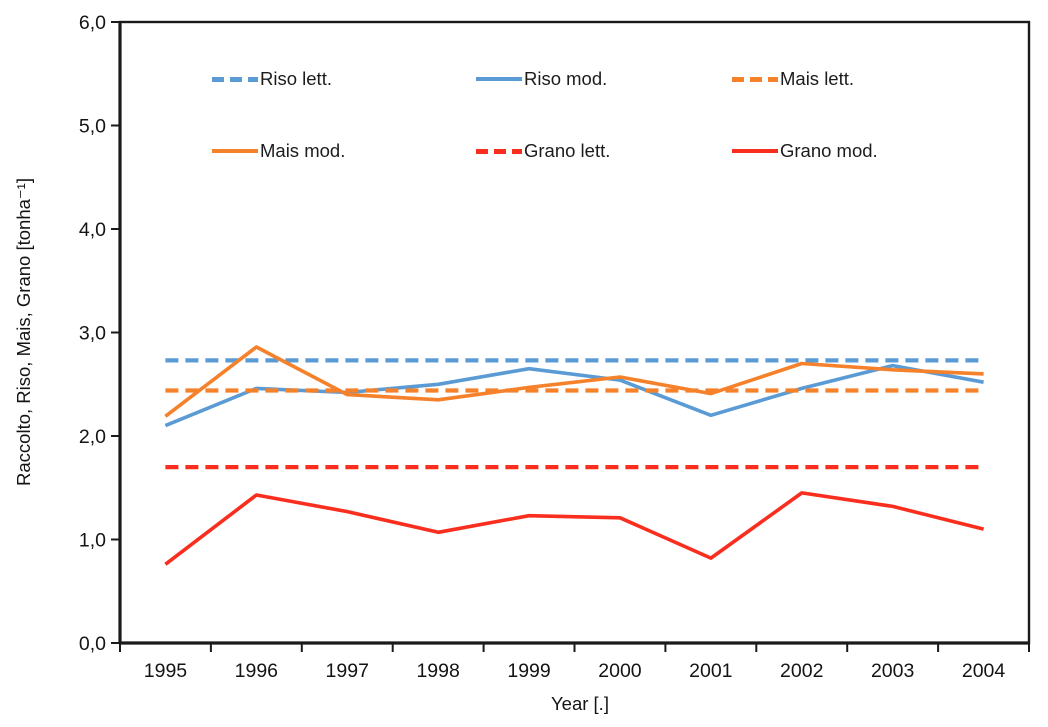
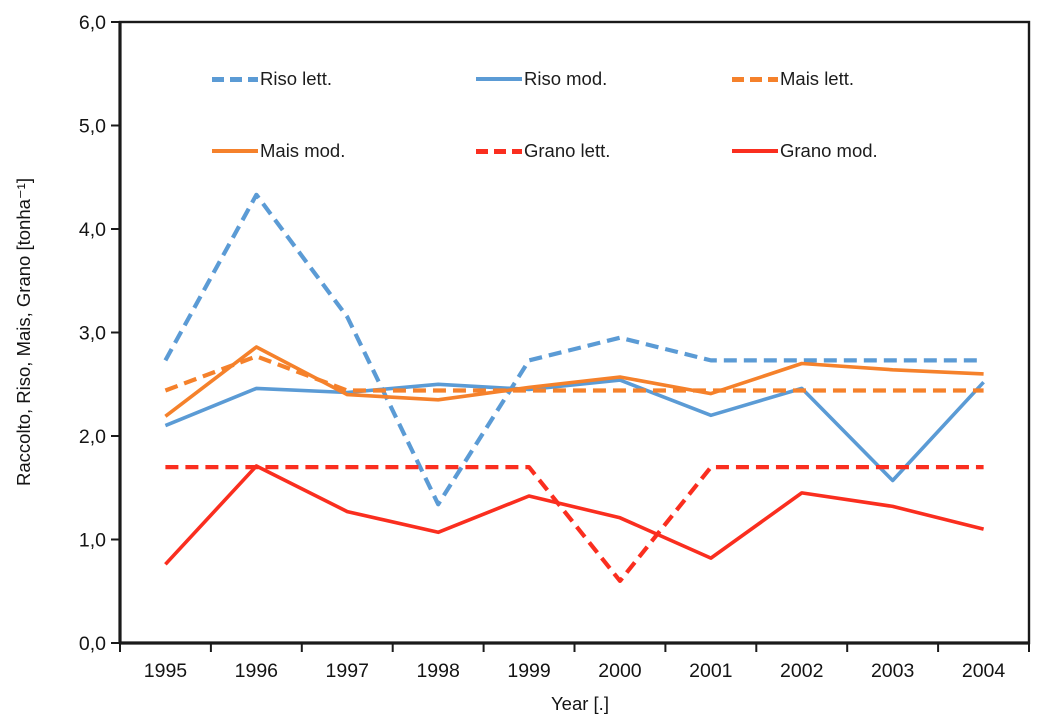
Riso lett./1996: 2,73 -> 4,33
Mais lett./1996: 2,44 -> 2,77
Grano mod./1996: 1,43 -> 1,71
Riso lett./1997: 2,73 -> 3,15
Riso lett./1998: 2,73 -> 1,34
Riso mod./1999: 2,65 -> 2,45
Grano mod./1999: 1,23 -> 1,42
Riso lett./2000: 2,73 -> 2,95
Grano lett./2000: 1,7 -> 0,6
Riso mod./2003: 2,68 -> 1,57
